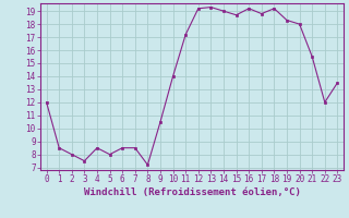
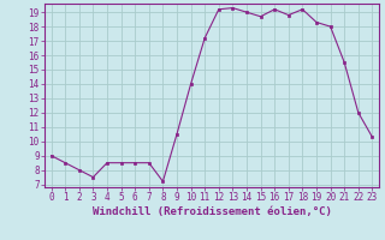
0: 12.0 -> 9.0
5: 8.0 -> 8.5
23: 13.5 -> 10.3
